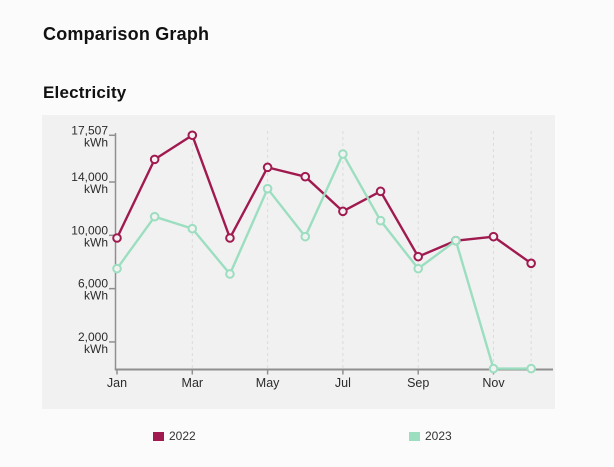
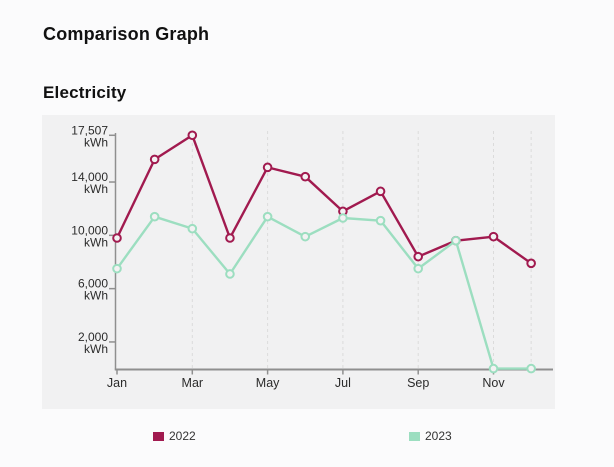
2023/May: 13500 -> 11400
2023/Jul: 16100 -> 11300
